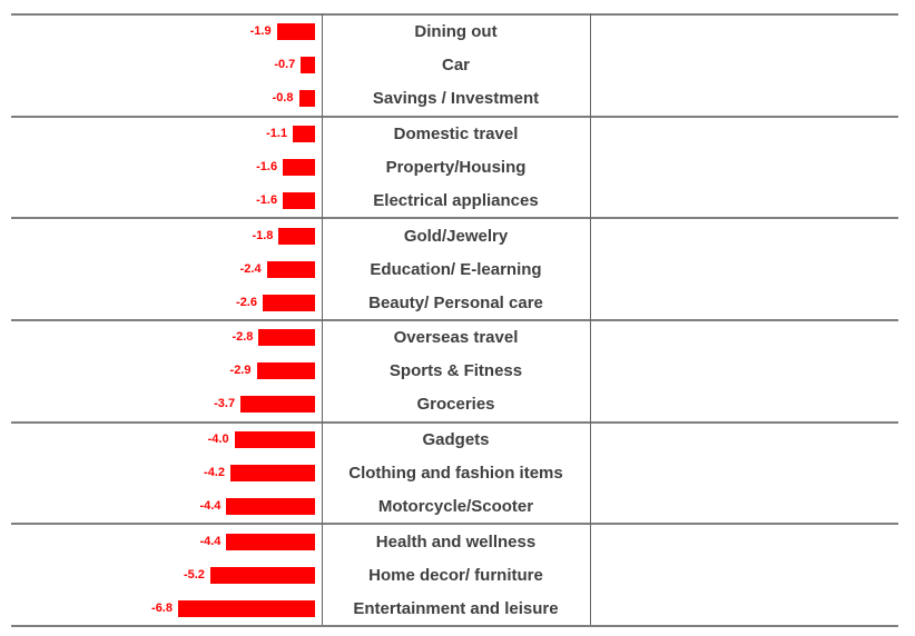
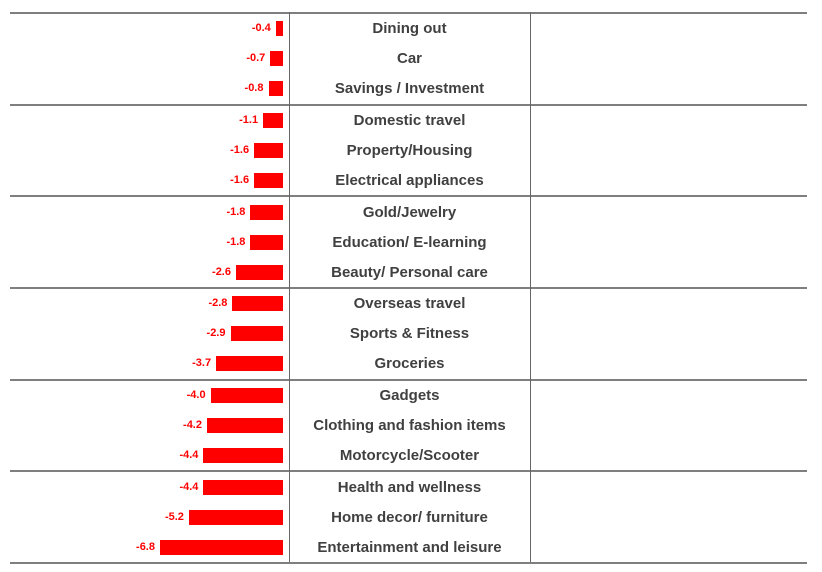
Dining out: -1.9 -> -0.4
Education/ E-learning: -2.4 -> -1.8
